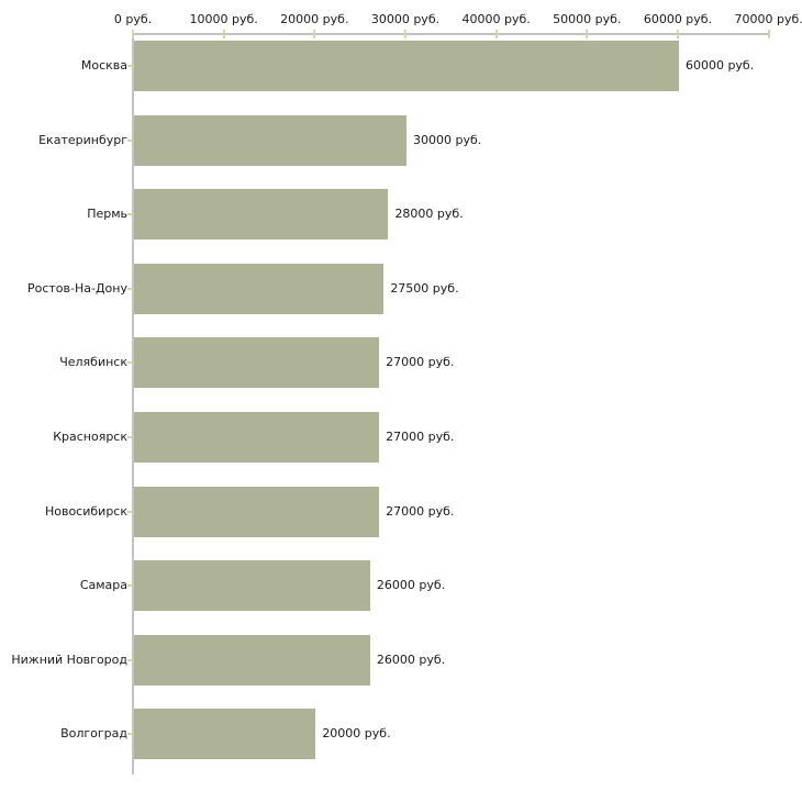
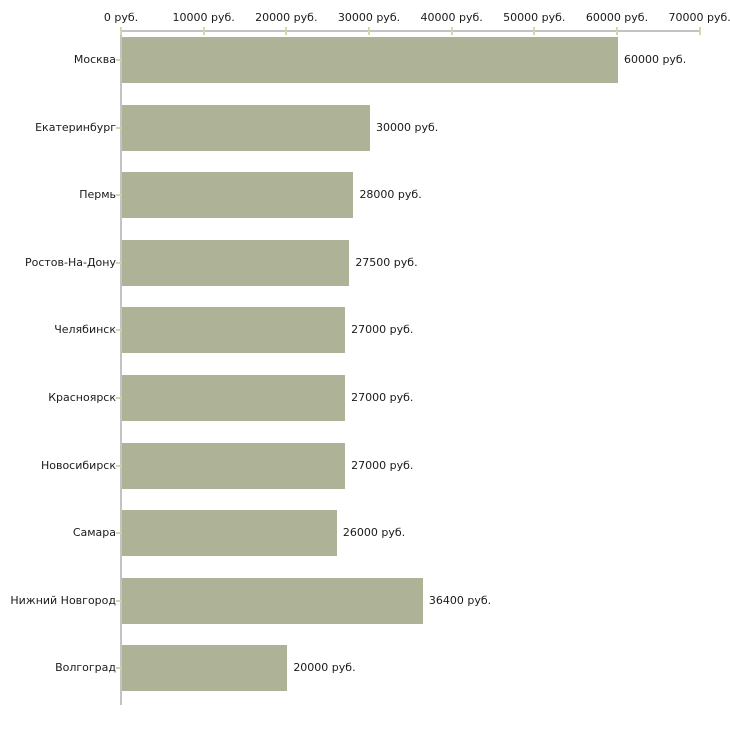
Нижний Новгород: 26000 -> 36400
